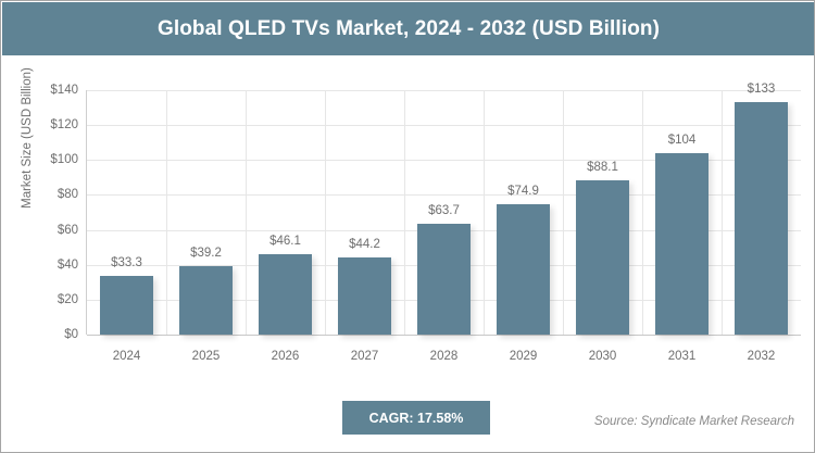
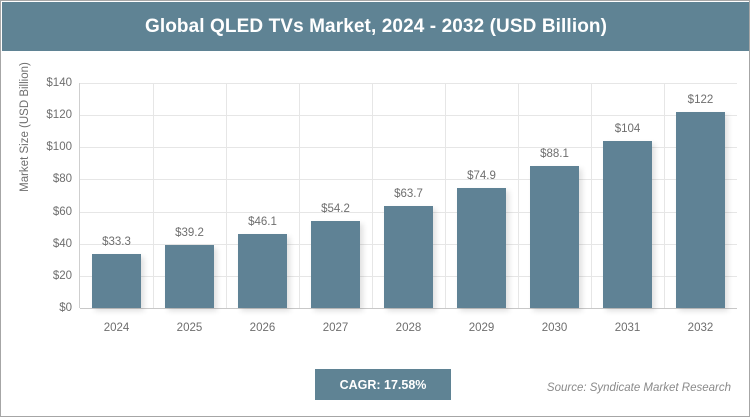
2027: $44.2 -> $54.2
2032: $133 -> $122
